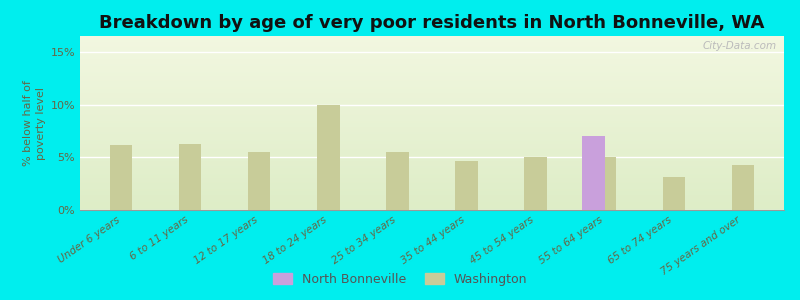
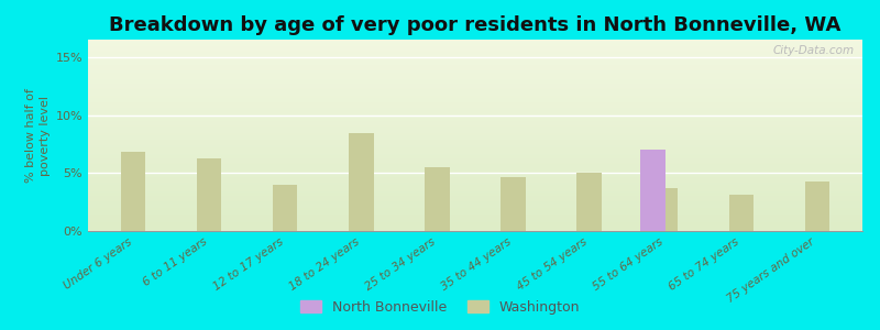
Washington/Under 6 years: 6.2% -> 6.8%
Washington/12 to 17 years: 5.5% -> 4.0%
Washington/18 to 24 years: 10.0% -> 8.4%
Washington/55 to 64 years: 5.0% -> 3.7%
